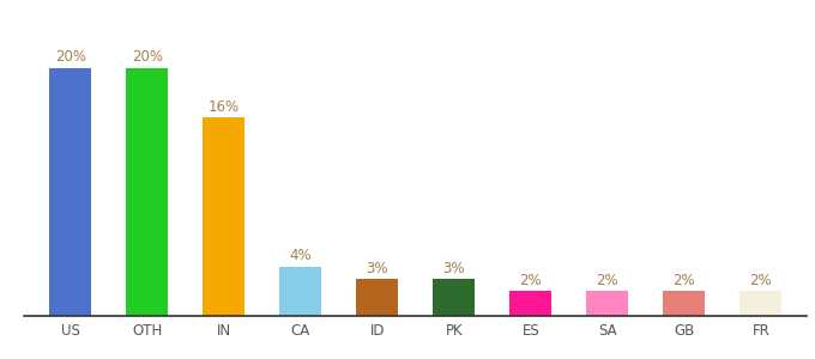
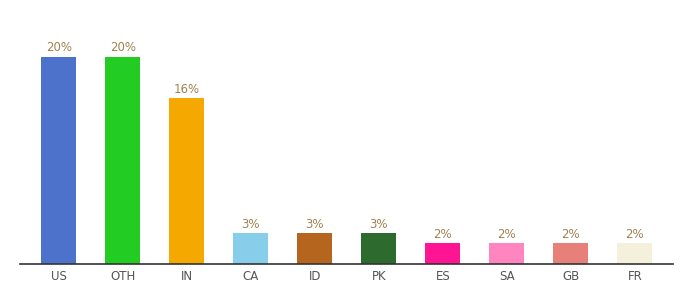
CA: 4% -> 3%
